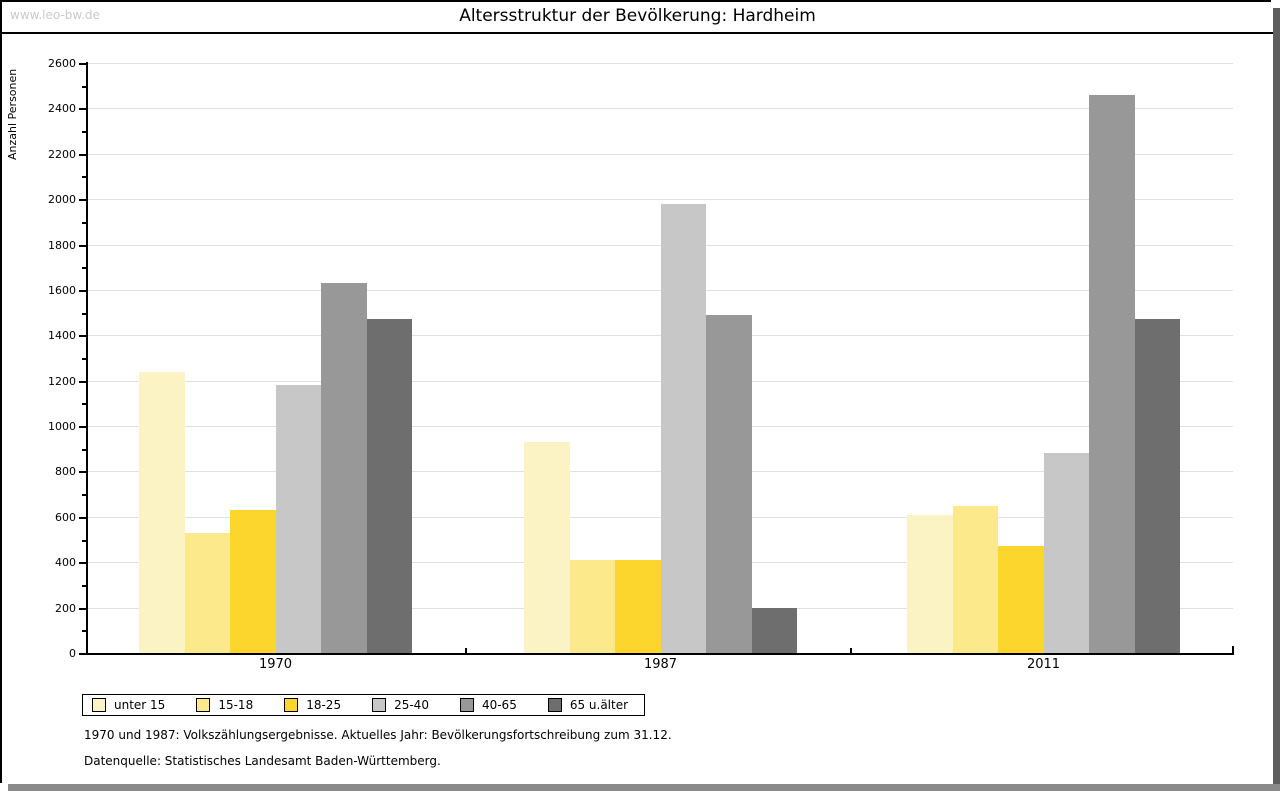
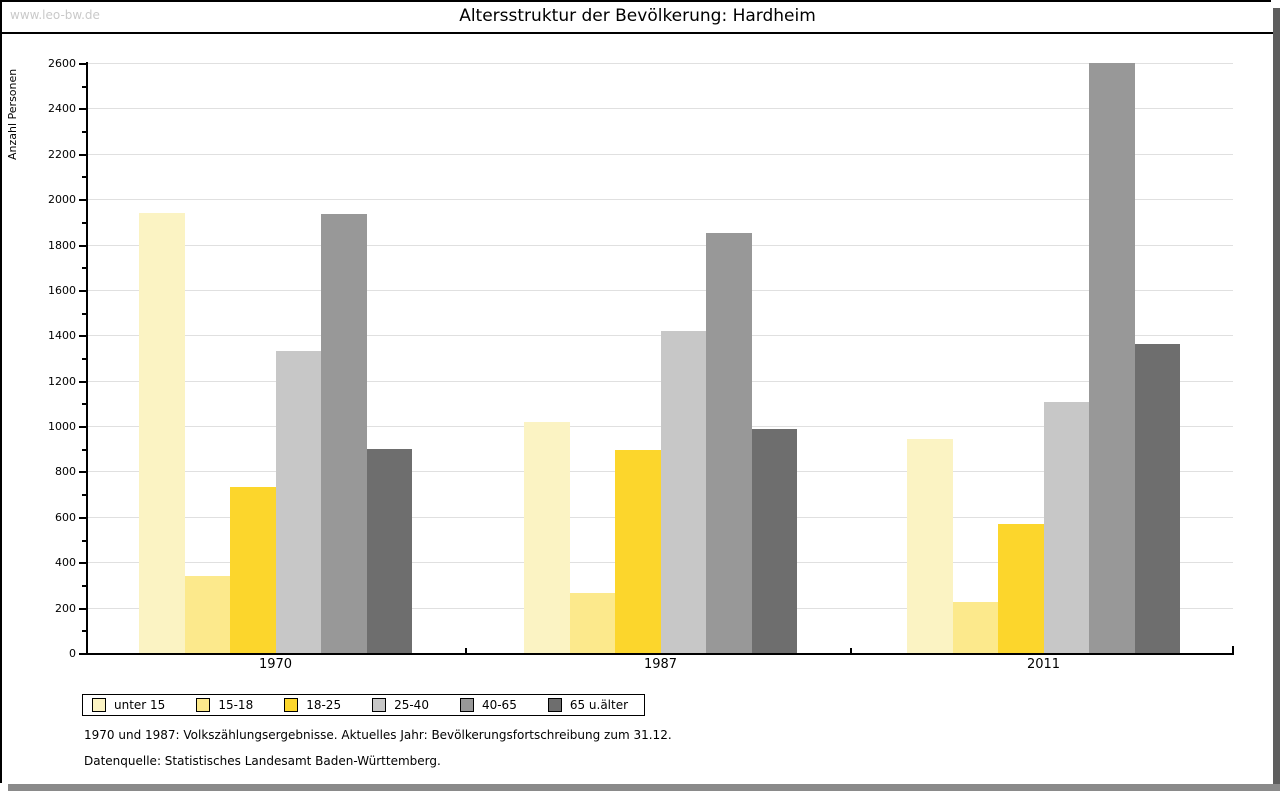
unter 15/1970: 1240 -> 1940
15-18/1970: 530 -> 340
18-25/1970: 630 -> 730
25-40/1970: 1180 -> 1330
40-65/1970: 1630 -> 1940
65 u.älter/1970: 1470 -> 900
unter 15/1987: 930 -> 1020
15-18/1987: 410 -> 260
18-25/1987: 410 -> 900
25-40/1987: 1980 -> 1420
40-65/1987: 1490 -> 1850
65 u.älter/1987: 200 -> 980
unter 15/2011: 610 -> 940
15-18/2011: 650 -> 220
18-25/2011: 470 -> 570
25-40/2011: 880 -> 1100
40-65/2011: 2460 -> 2600
65 u.älter/2011: 1470 -> 1360
